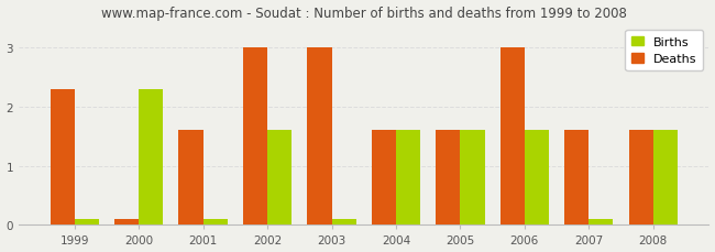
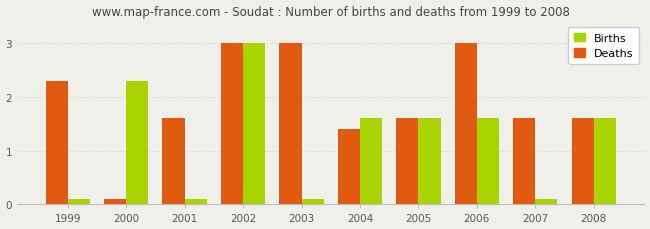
Births/2002: 1.6 -> 3.0
Deaths/2004: 1.6 -> 1.4
